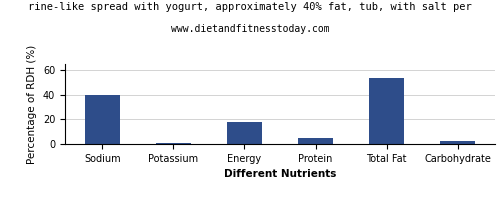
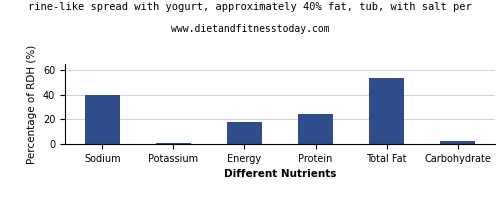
Protein: 5 -> 24
